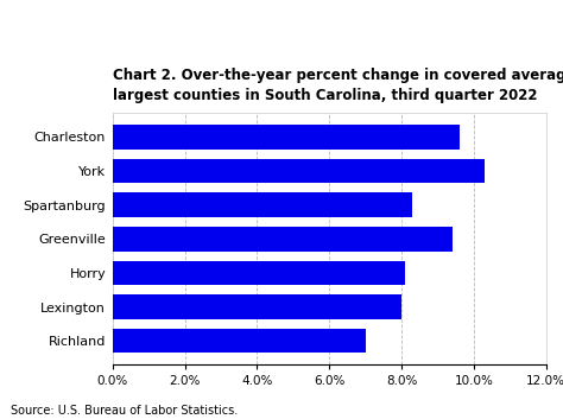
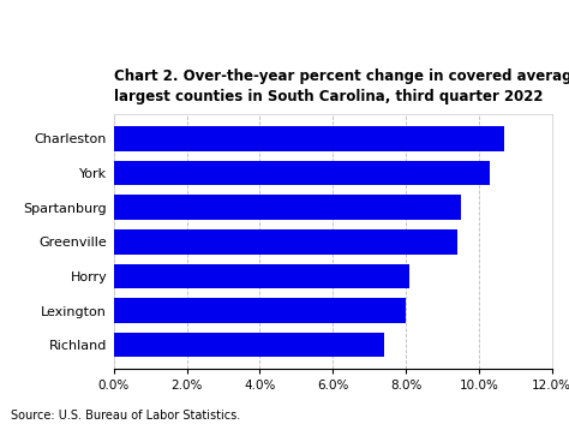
Charleston: 9.6% -> 10.7%
Spartanburg: 8.3% -> 9.5%
Richland: 7.0% -> 7.4%
